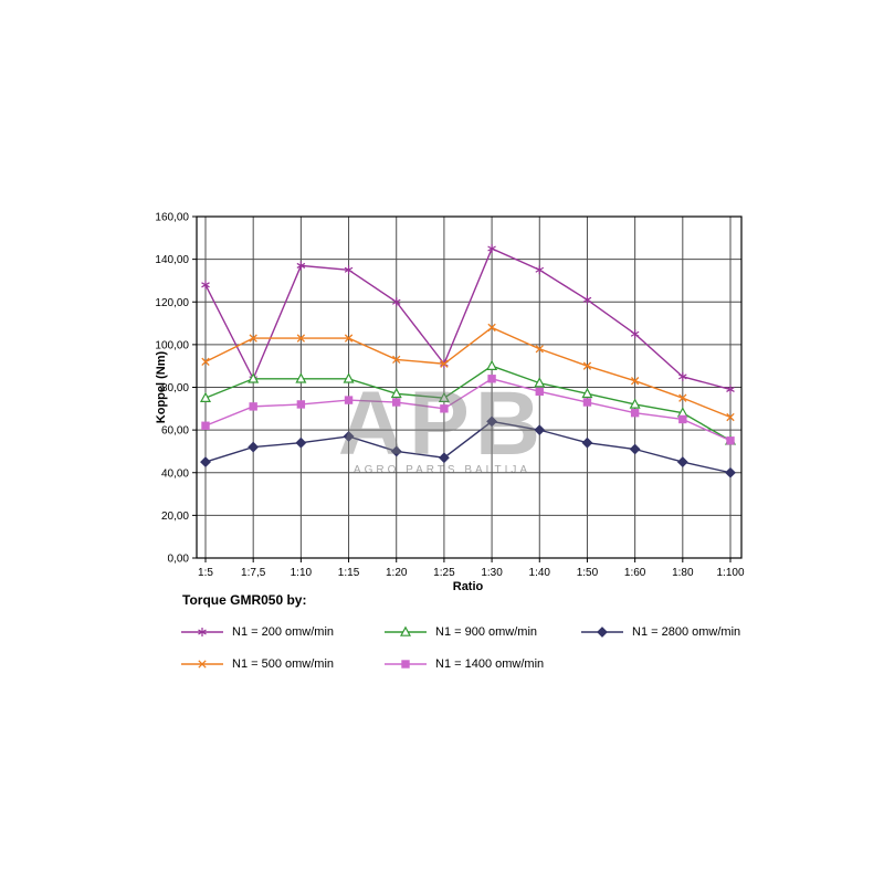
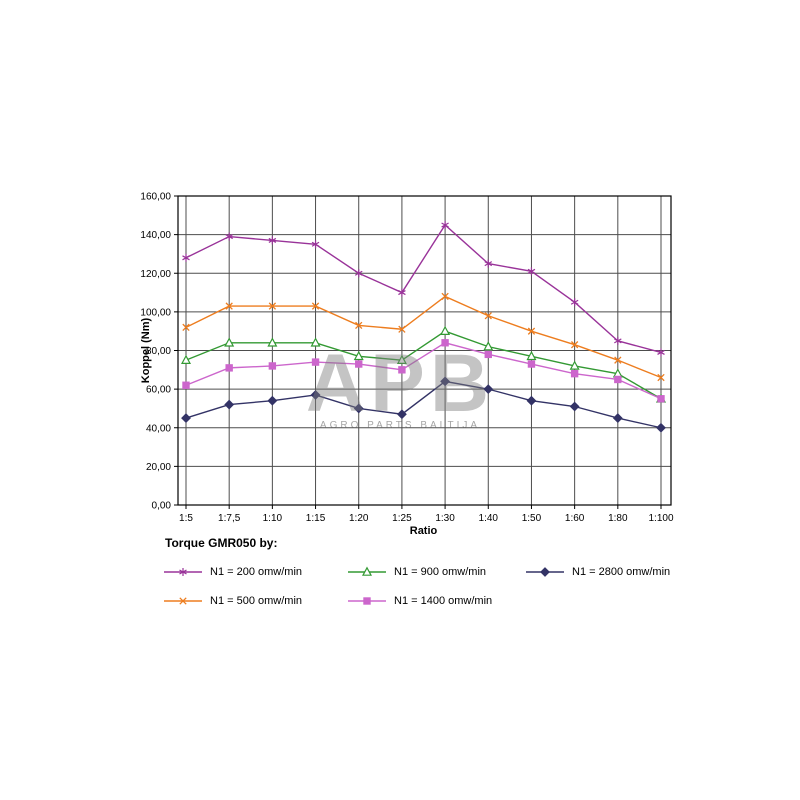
N1 = 200 omw/min/1:7,5: 84 -> 139
N1 = 200 omw/min/1:25: 91 -> 110
N1 = 200 omw/min/1:40: 135 -> 125
